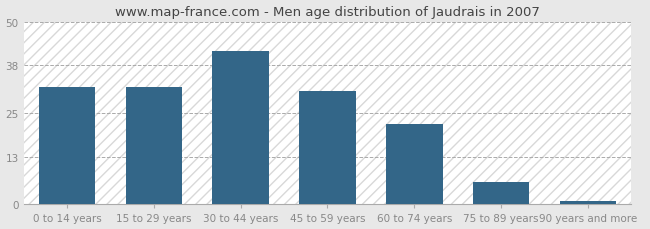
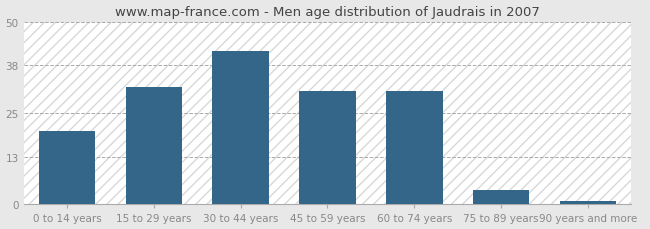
0 to 14 years: 32 -> 20
60 to 74 years: 22 -> 31
75 to 89 years: 6 -> 4
